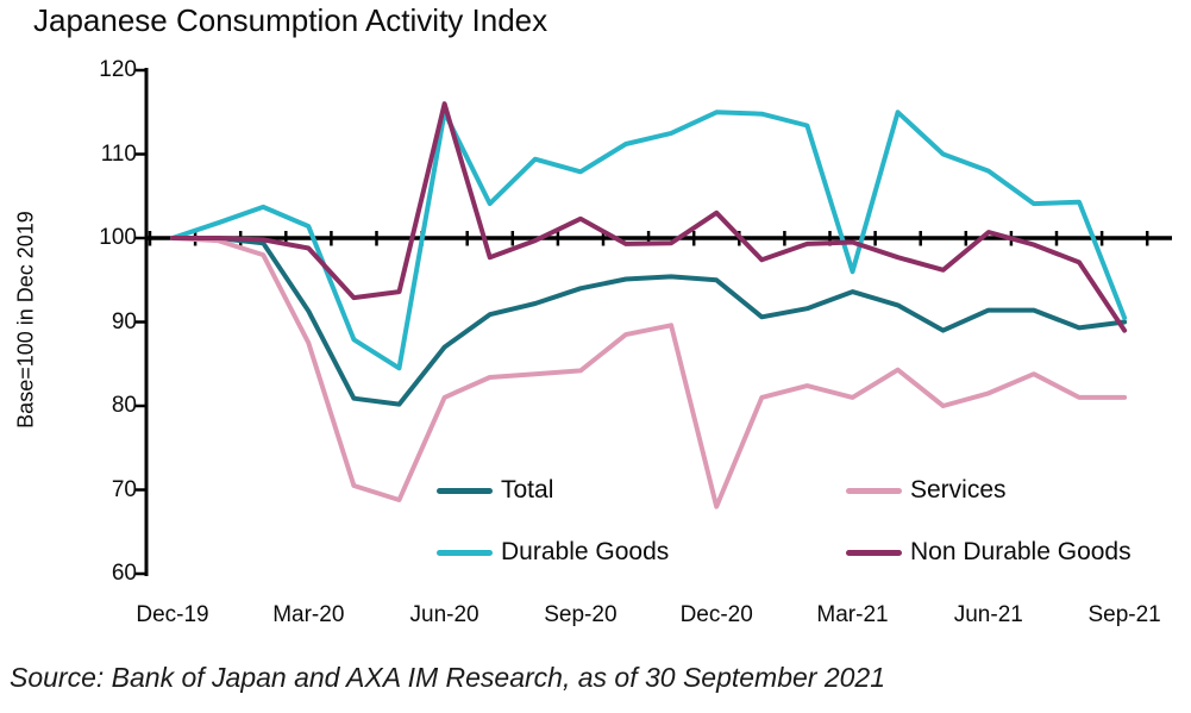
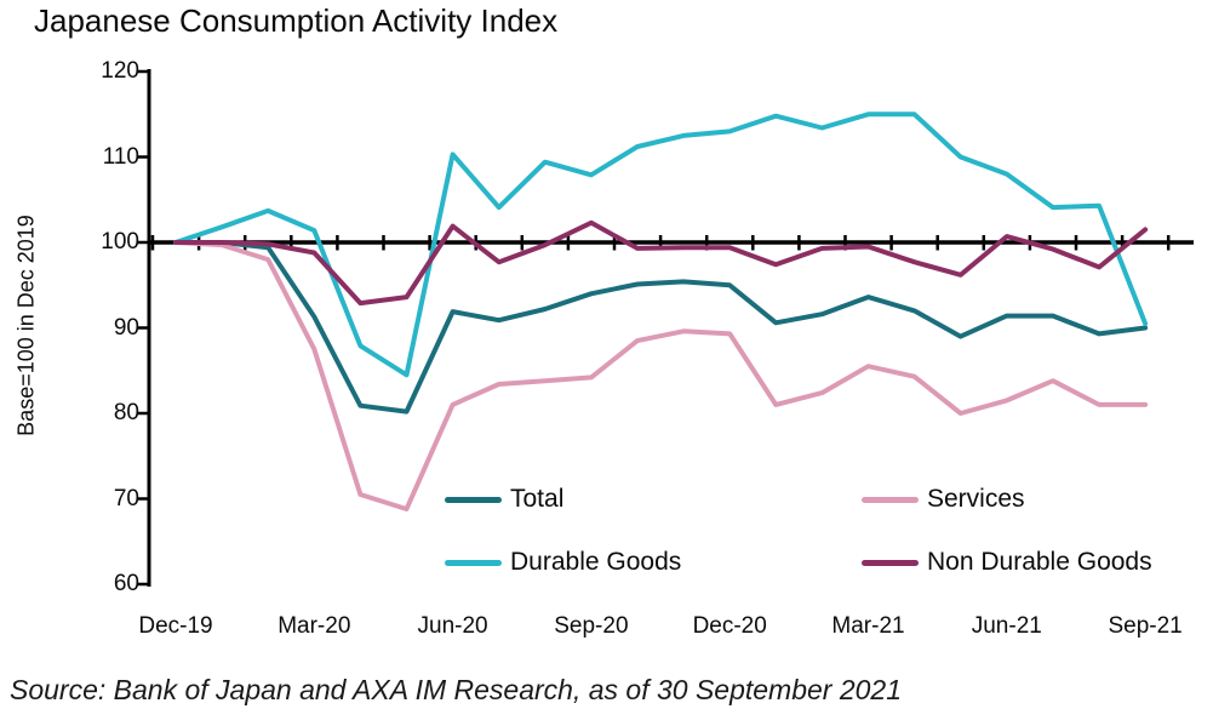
Total/Jun-20: 87 -> 92
Durable Goods/Jun-20: 115 -> 110
Non Durable Goods/Jun-20: 116 -> 102
Services/Dec-20: 68 -> 89
Durable Goods/Dec-20: 115 -> 113
Non Durable Goods/Dec-20: 103 -> 99
Services/Mar-21: 81 -> 86
Durable Goods/Mar-21: 96 -> 115
Non Durable Goods/Sep-21: 89 -> 102
